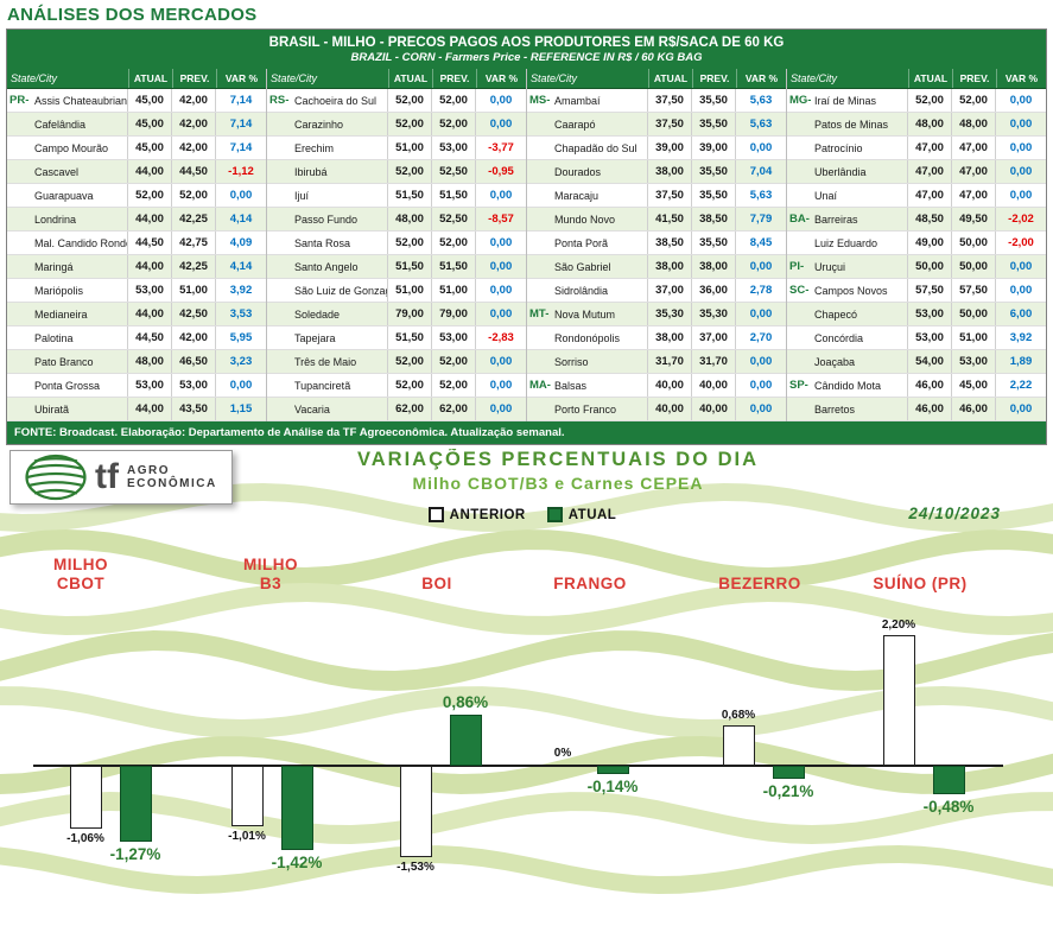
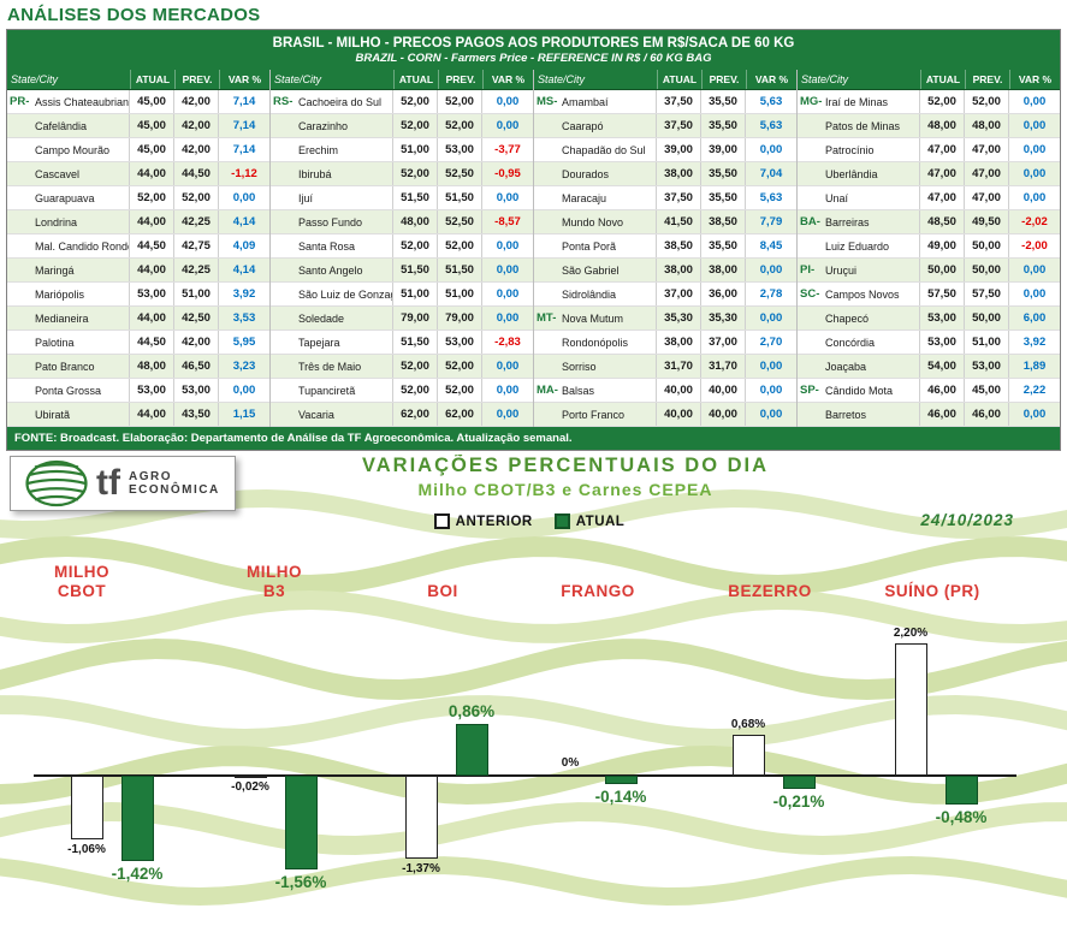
ATUAL/MILHO CBOT: -1,27% -> -1,42%
ANTERIOR/MILHO B3: -1,01% -> -0,02%
ATUAL/MILHO B3: -1,42% -> -1,56%
ANTERIOR/BOI: -1,53% -> -1,37%
